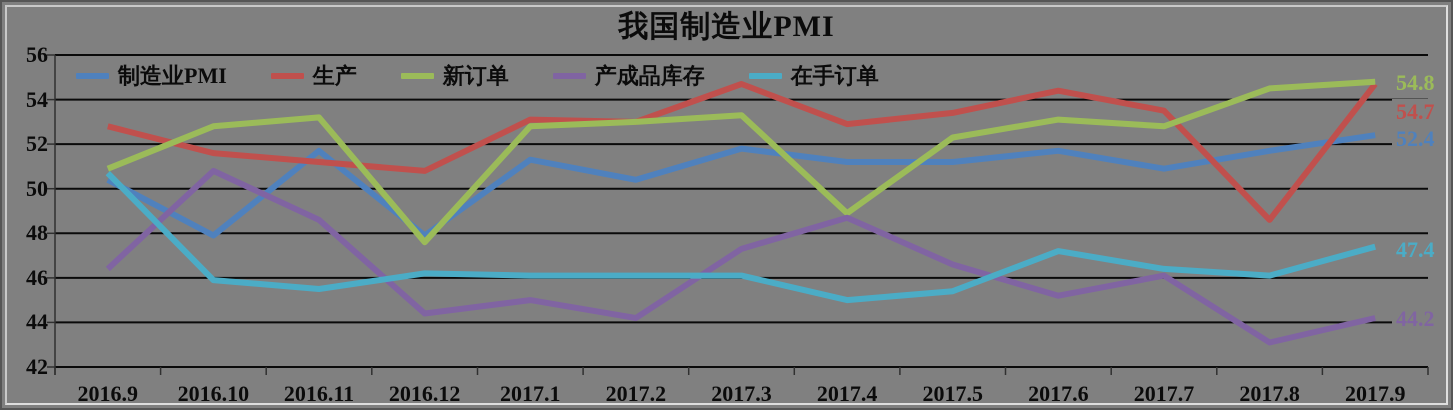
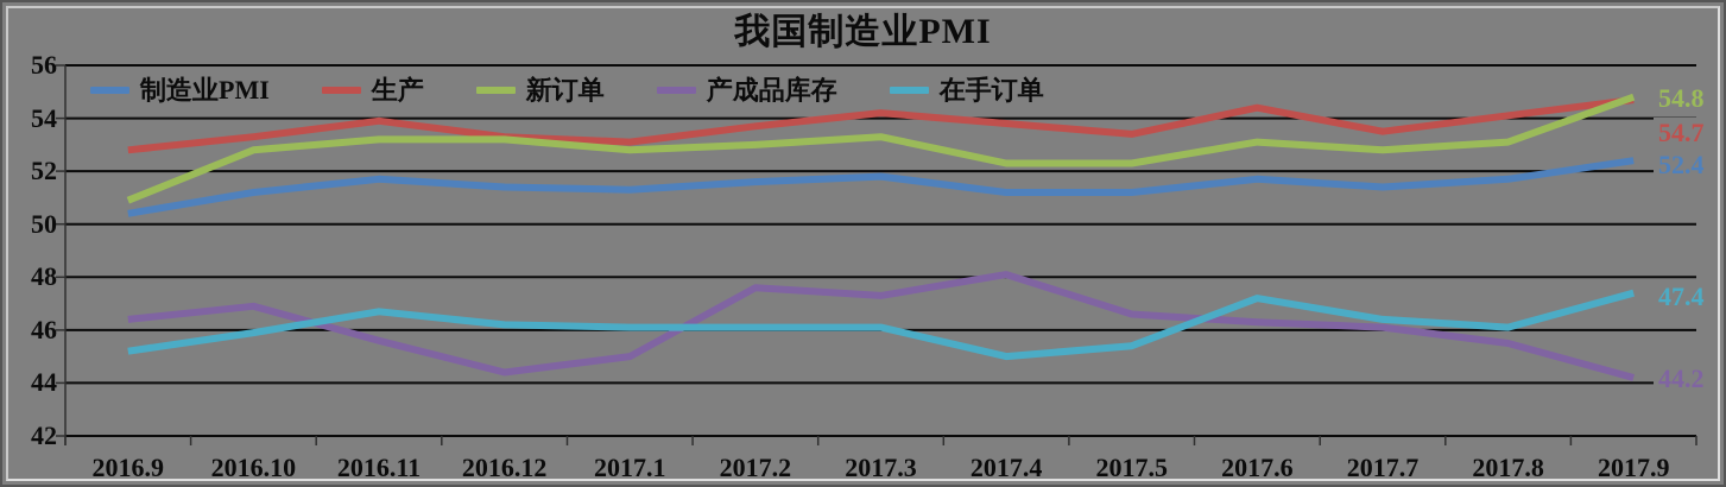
在手订单/2016.9: 50.7 -> 45.2
制造业PMI/2016.10: 47.9 -> 51.2
生产/2016.10: 51.6 -> 53.3
产成品库存/2016.10: 50.8 -> 46.9
生产/2016.11: 51.2 -> 53.9
产成品库存/2016.11: 48.6 -> 45.6
在手订单/2016.11: 45.5 -> 46.7
制造业PMI/2016.12: 47.9 -> 51.4
生产/2016.12: 50.8 -> 53.3
新订单/2016.12: 47.6 -> 53.2
制造业PMI/2017.2: 50.4 -> 51.6
生产/2017.2: 53.0 -> 53.7
产成品库存/2017.2: 44.2 -> 47.6
生产/2017.3: 54.7 -> 54.2
生产/2017.4: 52.9 -> 53.8
新订单/2017.4: 48.9 -> 52.3
产成品库存/2017.4: 48.7 -> 48.1
产成品库存/2017.6: 45.2 -> 46.3
制造业PMI/2017.7: 50.9 -> 51.4
生产/2017.8: 48.6 -> 54.1
新订单/2017.8: 54.5 -> 53.1
产成品库存/2017.8: 43.1 -> 45.5
